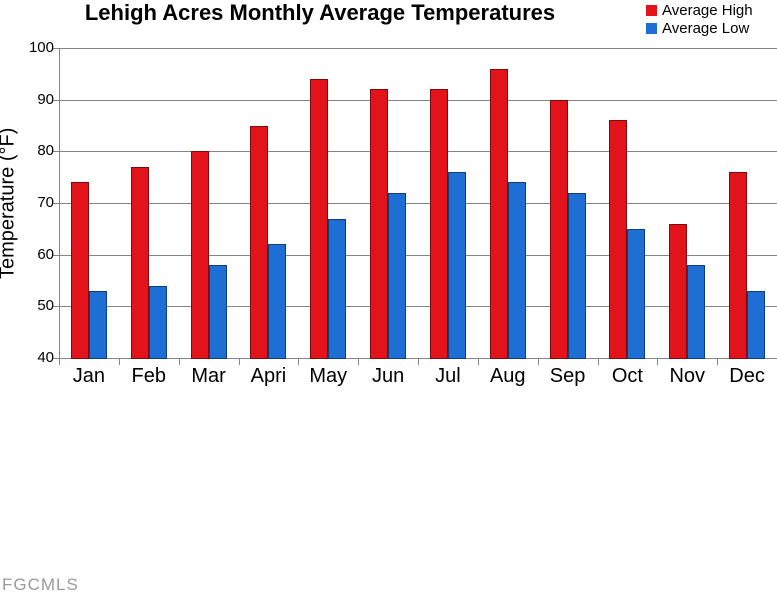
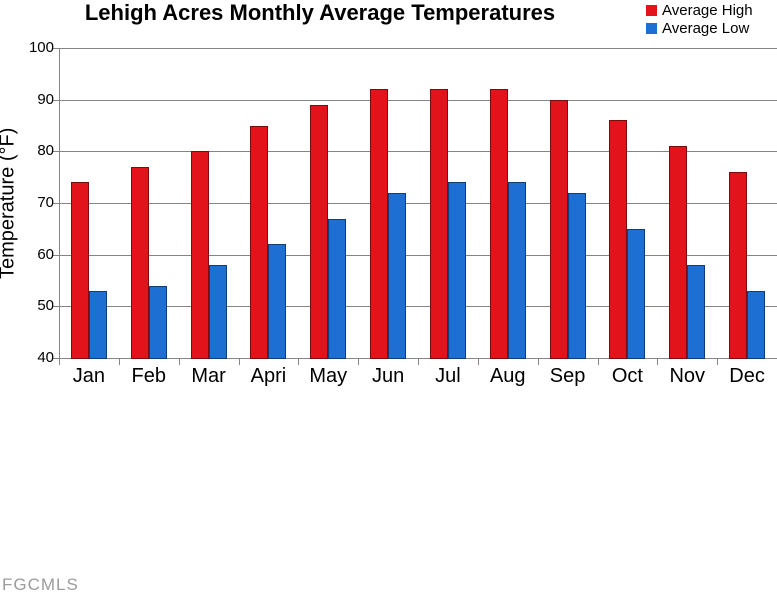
Average High/May: 94 -> 89
Average Low/Jul: 76 -> 74
Average High/Aug: 96 -> 92
Average High/Nov: 66 -> 81
